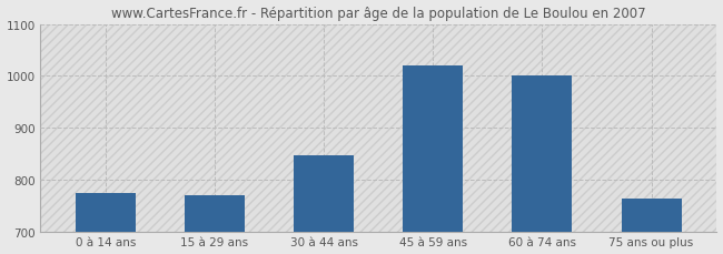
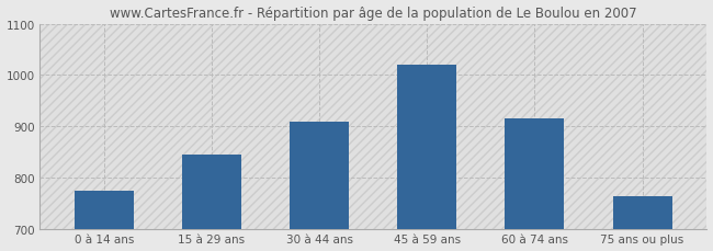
15 à 29 ans: 770 -> 845
30 à 44 ans: 848 -> 910
60 à 74 ans: 1000 -> 915
